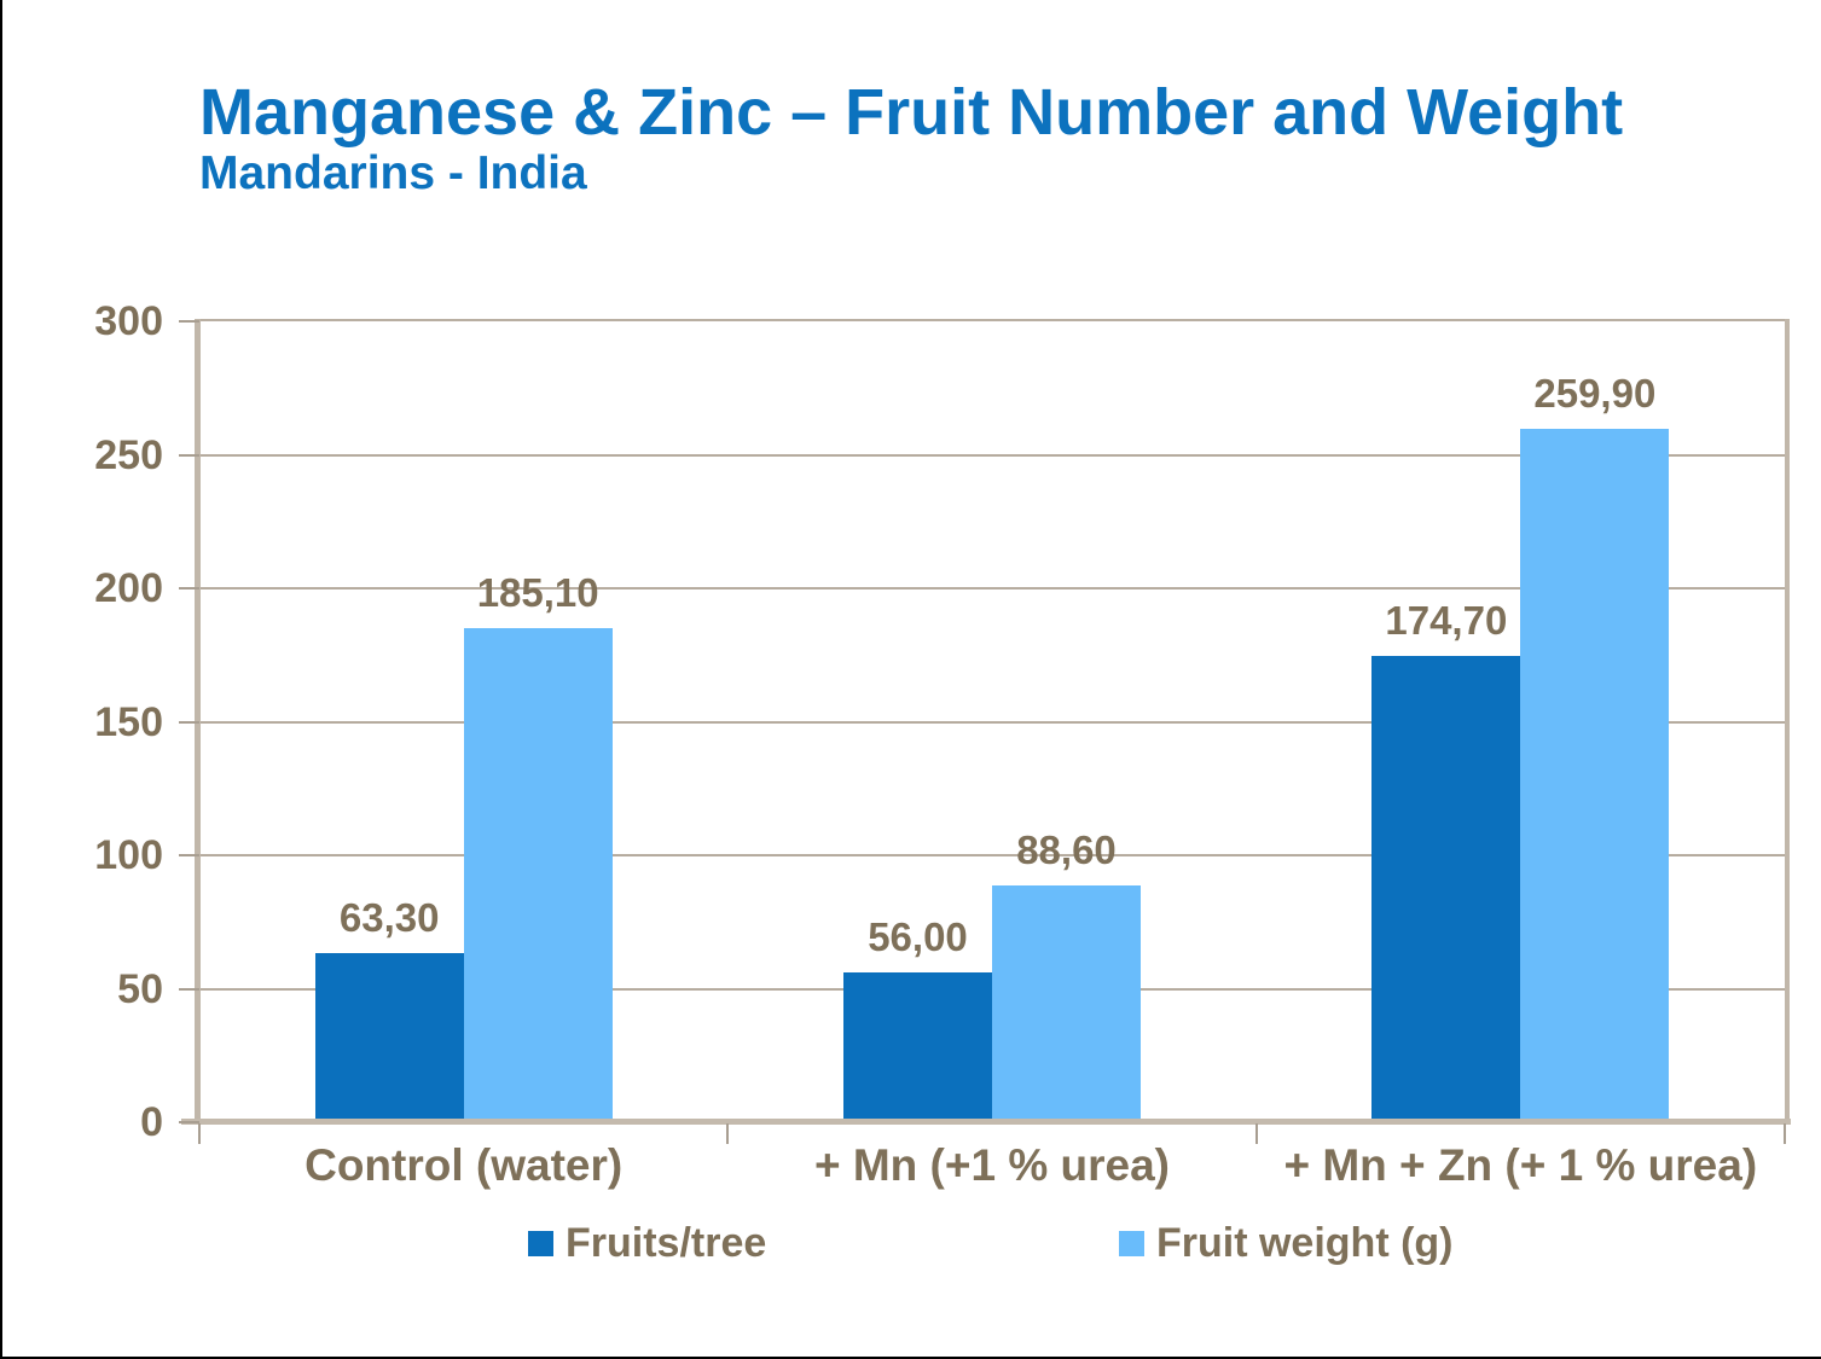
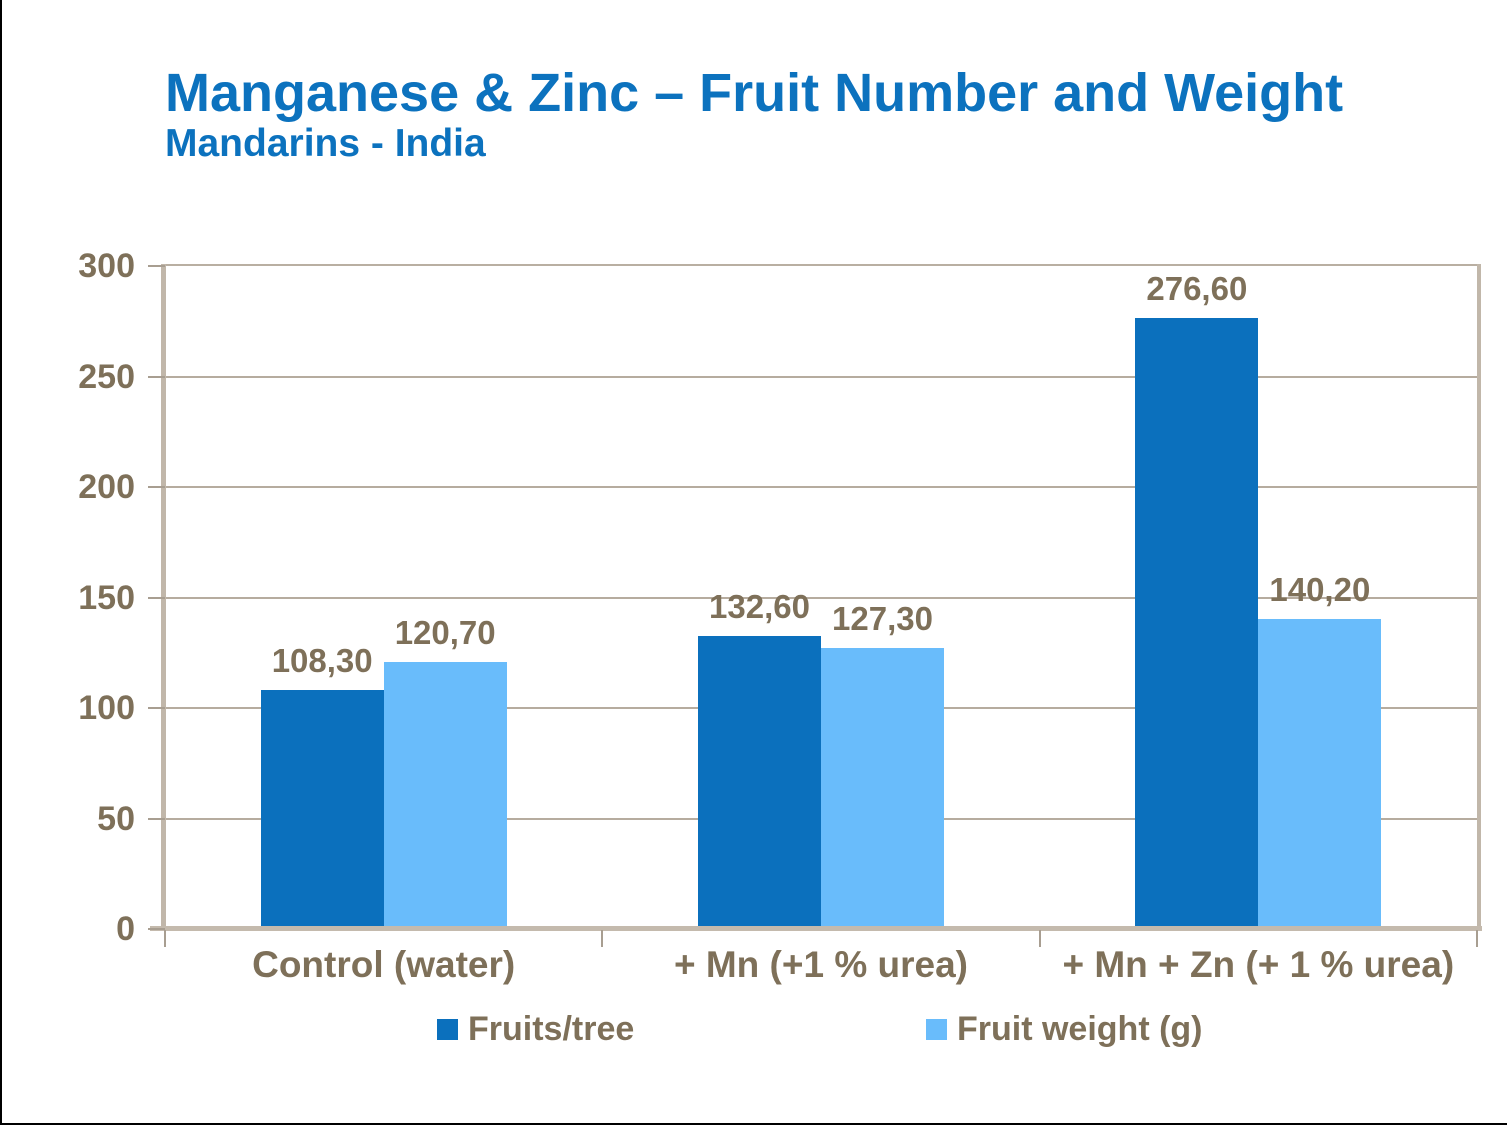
Fruits/tree/Control (water): 63,30 -> 108,30
Fruit weight (g)/Control (water): 185,10 -> 120,70
Fruits/tree/+ Mn (+1 % urea): 56,00 -> 132,60
Fruit weight (g)/+ Mn (+1 % urea): 88,60 -> 127,30
Fruits/tree/+ Mn + Zn (+ 1 % urea): 174,70 -> 276,60
Fruit weight (g)/+ Mn + Zn (+ 1 % urea): 259,90 -> 140,20
